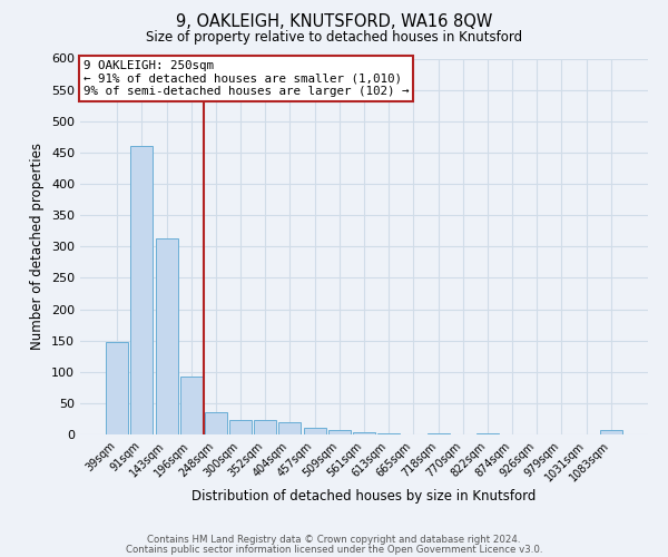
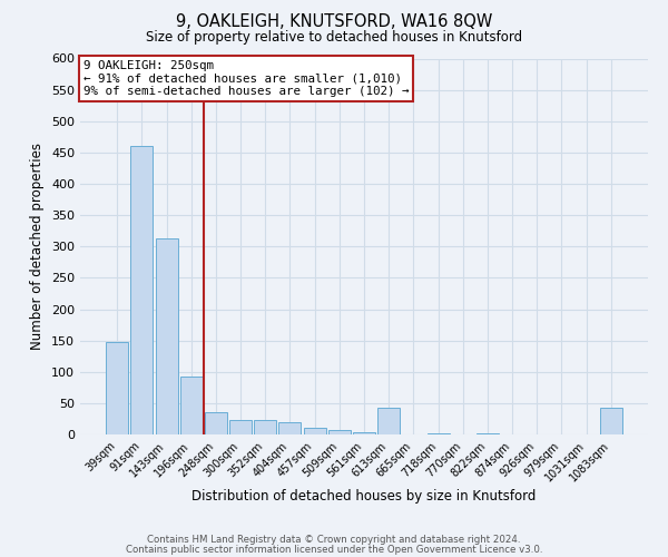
613sqm: 2 -> 42
1083sqm: 7 -> 42
